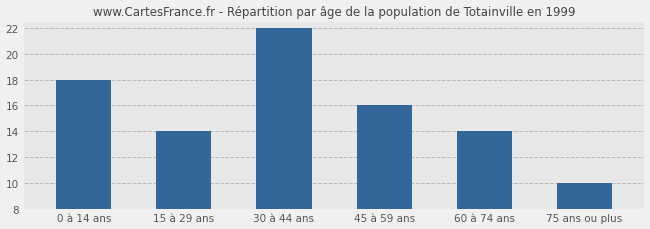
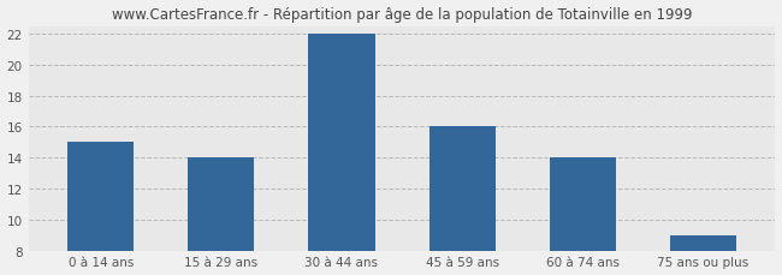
0 à 14 ans: 18 -> 15
75 ans ou plus: 10 -> 9
